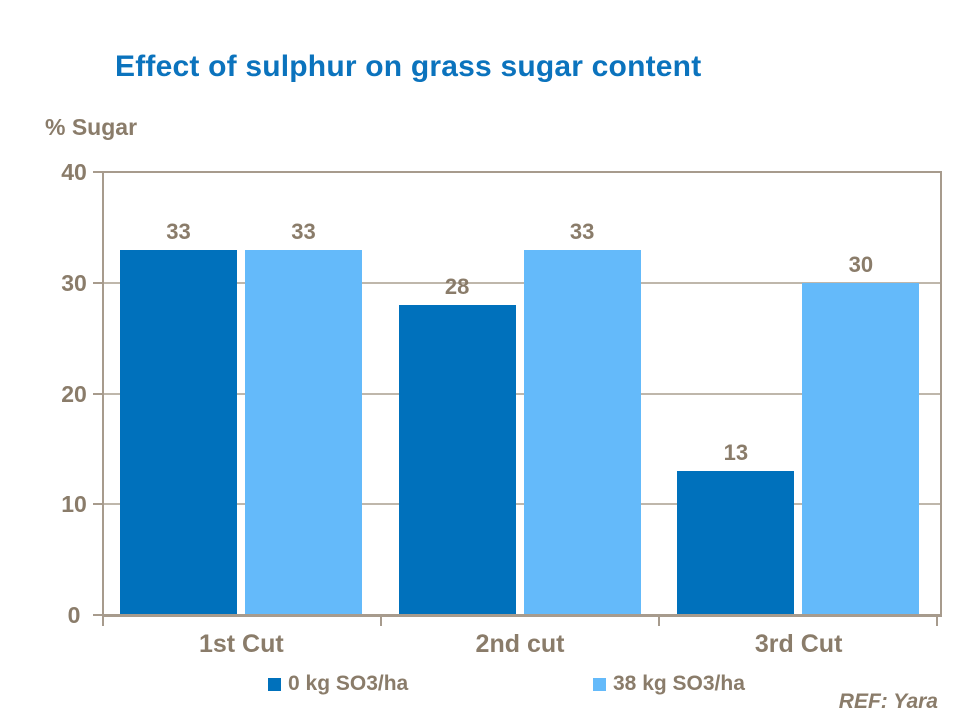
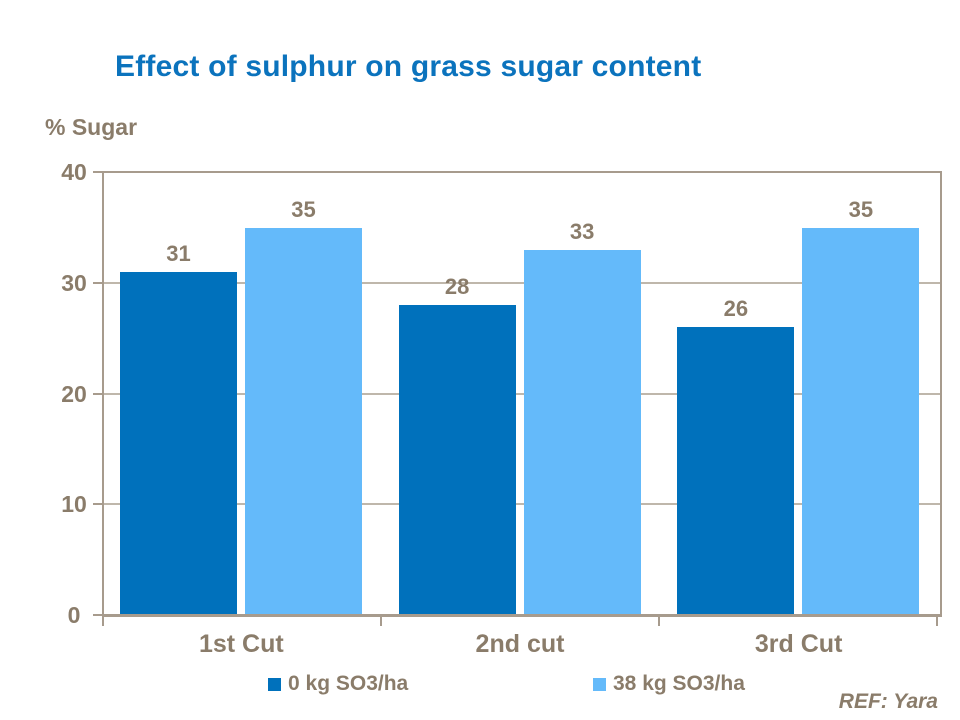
0 kg SO3/ha/1st Cut: 33 -> 31
38 kg SO3/ha/1st Cut: 33 -> 35
0 kg SO3/ha/3rd Cut: 13 -> 26
38 kg SO3/ha/3rd Cut: 30 -> 35
